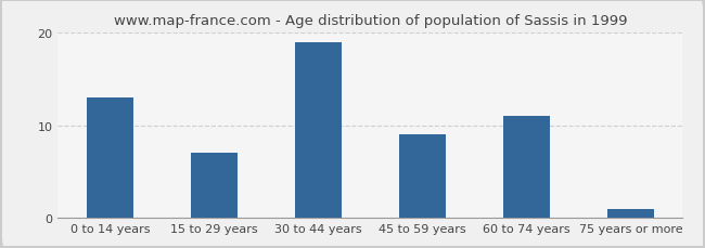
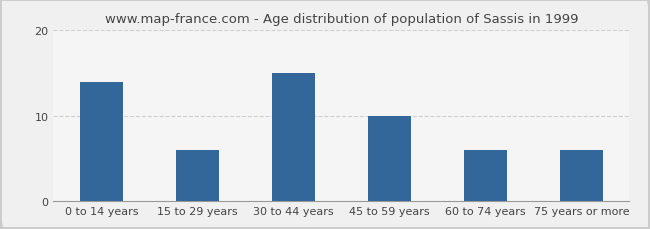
0 to 14 years: 13 -> 14
15 to 29 years: 7 -> 6
30 to 44 years: 19 -> 15
45 to 59 years: 9 -> 10
60 to 74 years: 11 -> 6
75 years or more: 1 -> 6
